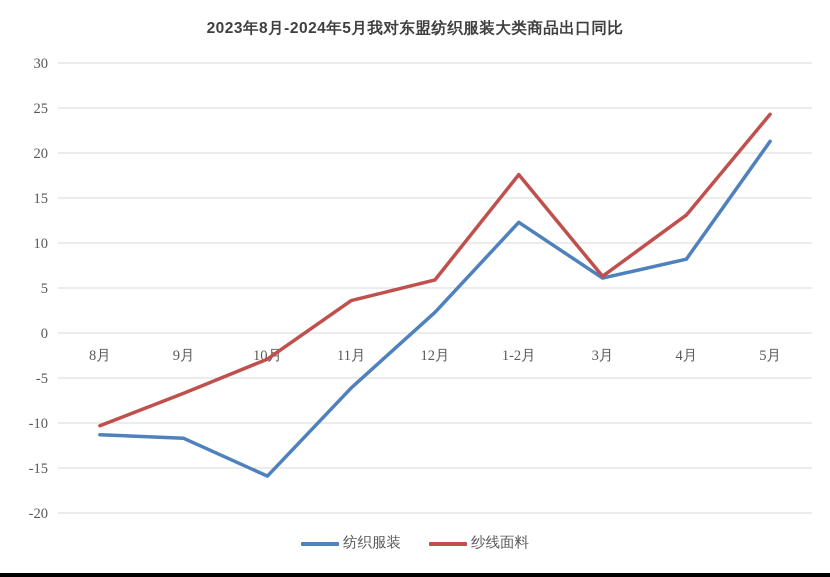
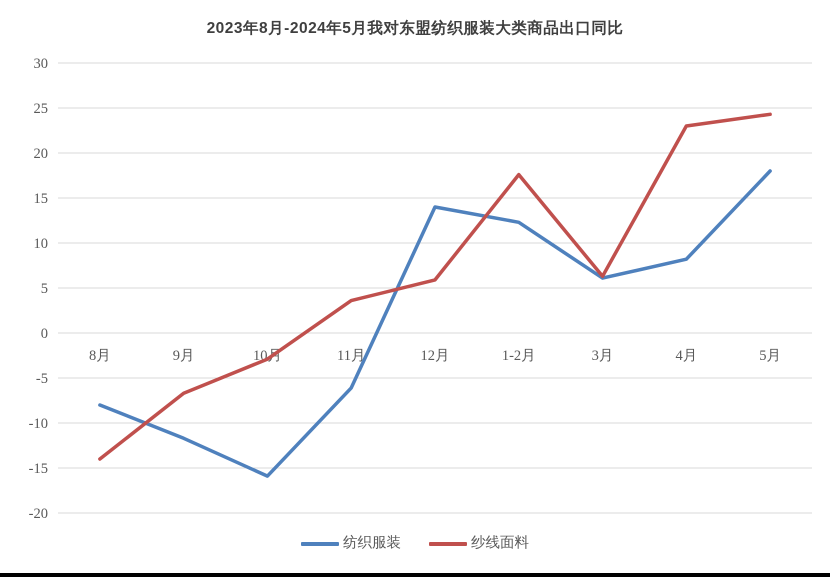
纺织服装/8月: -11 -> -8
纱线面料/8月: -10 -> -14
纺织服装/12月: 2 -> 14
纱线面料/4月: 13 -> 23
纺织服装/5月: 21 -> 18
